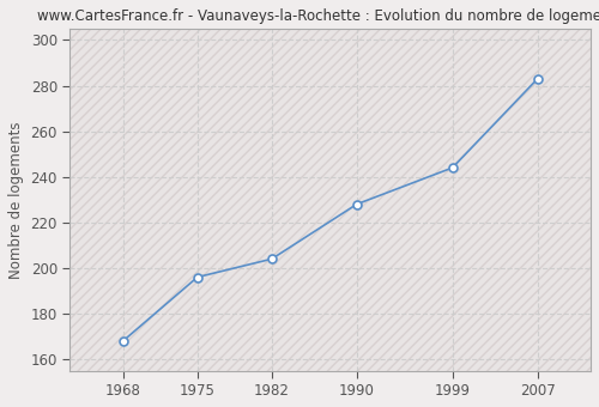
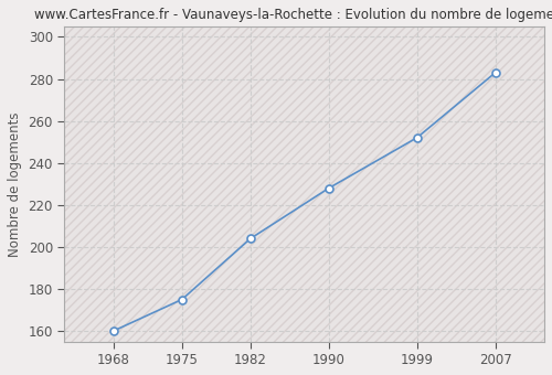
1968: 168 -> 160
1975: 196 -> 175
1999: 244 -> 252
